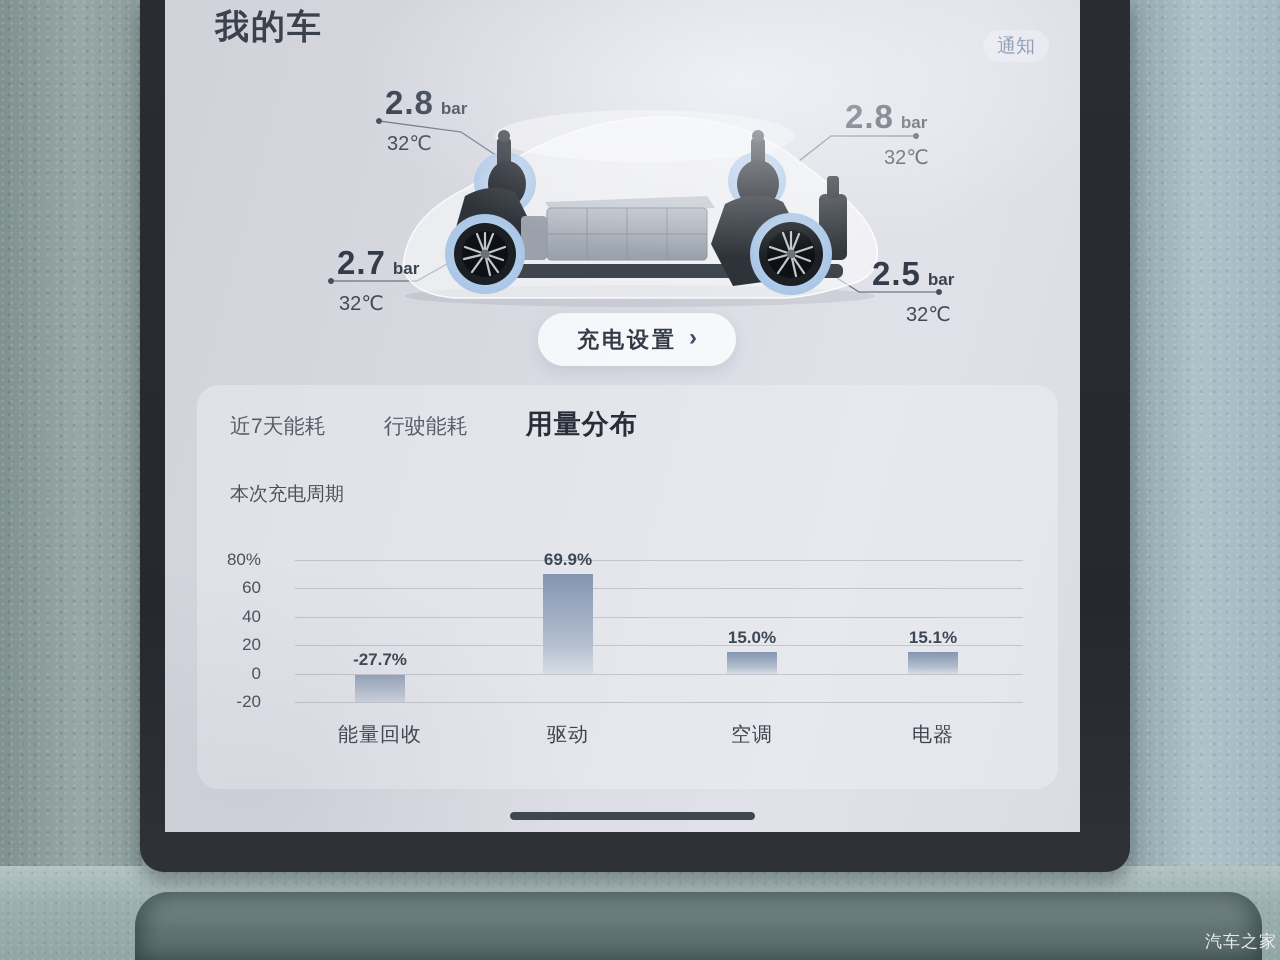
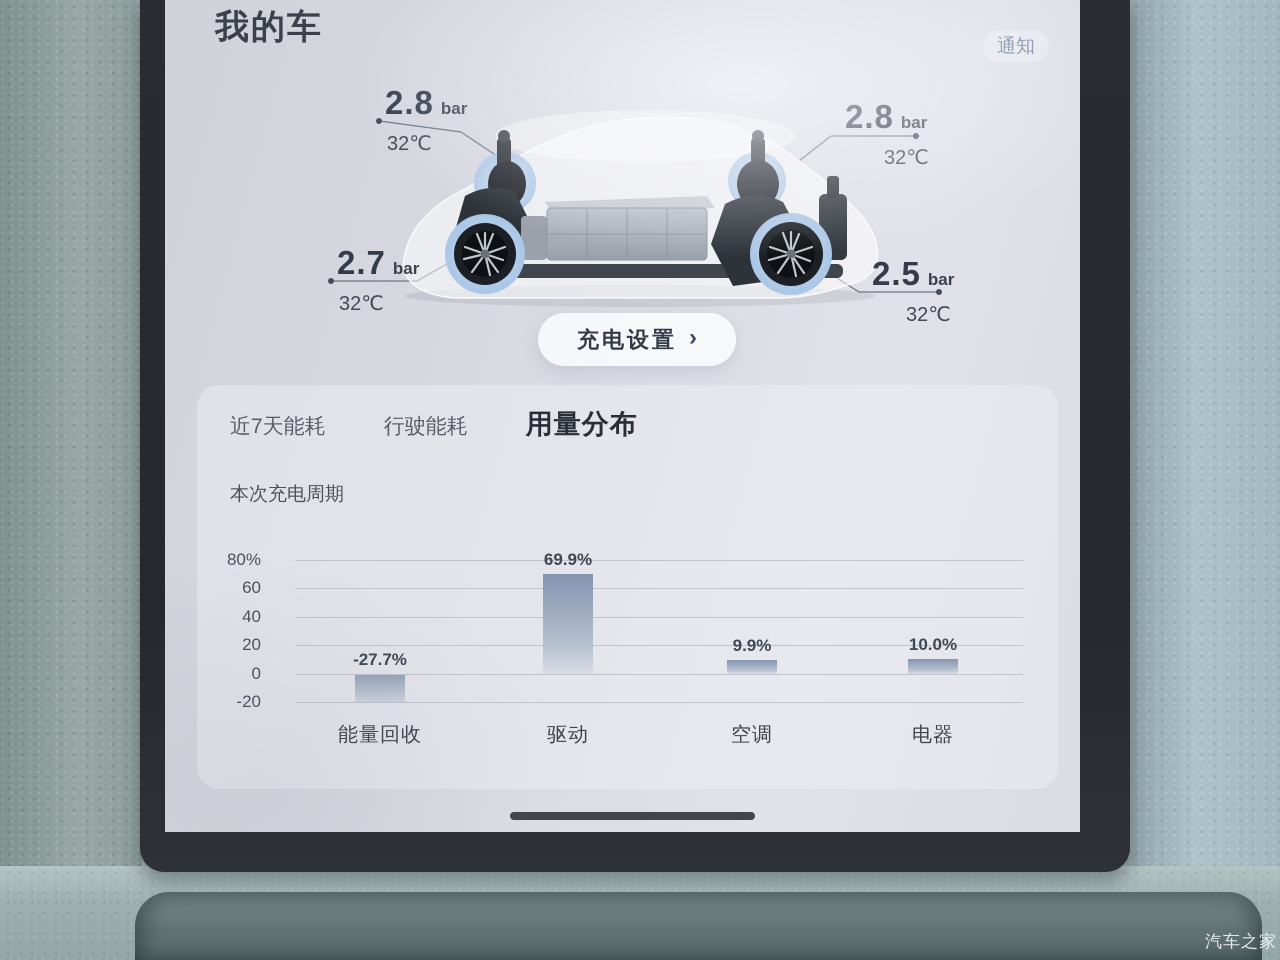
空调: 15.0% -> 9.9%
电器: 15.1% -> 10.0%
